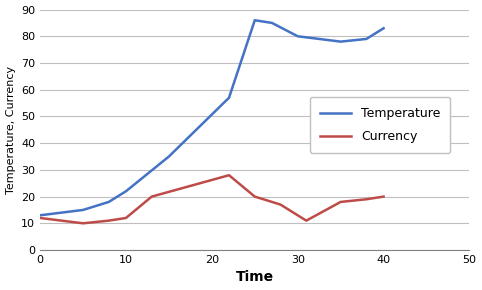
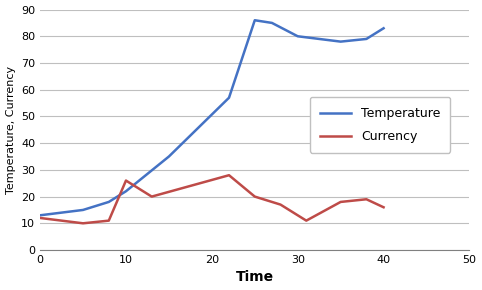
Currency/10: 12 -> 26
Currency/40: 20 -> 16
